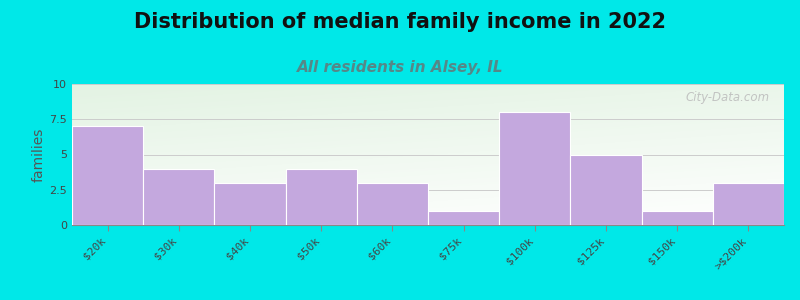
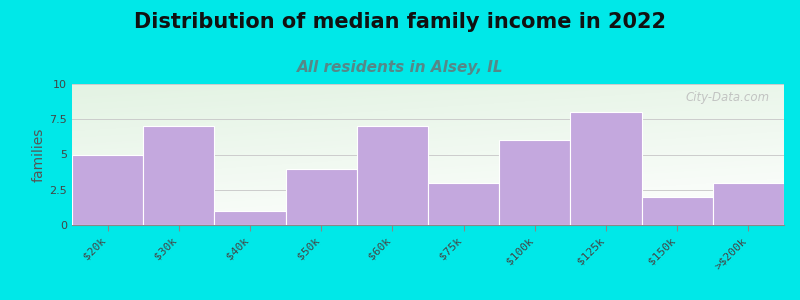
$20k: 7 -> 5
$30k: 4 -> 7
$40k: 3 -> 1
$60k: 3 -> 7
$75k: 1 -> 3
$100k: 8 -> 6
$125k: 5 -> 8
$150k: 1 -> 2
